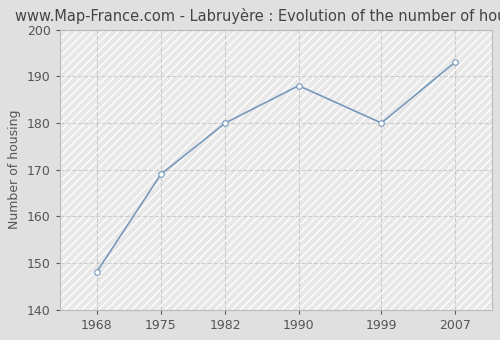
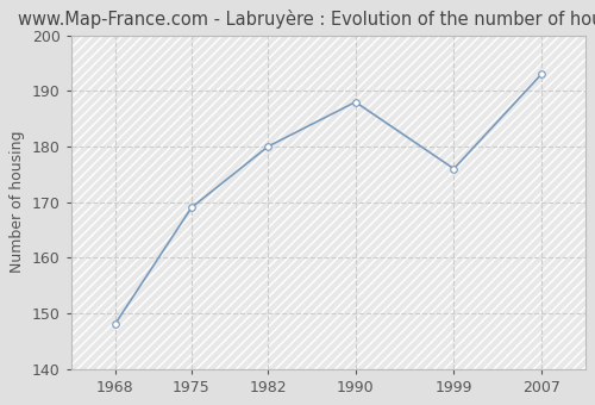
1999: 180 -> 176
